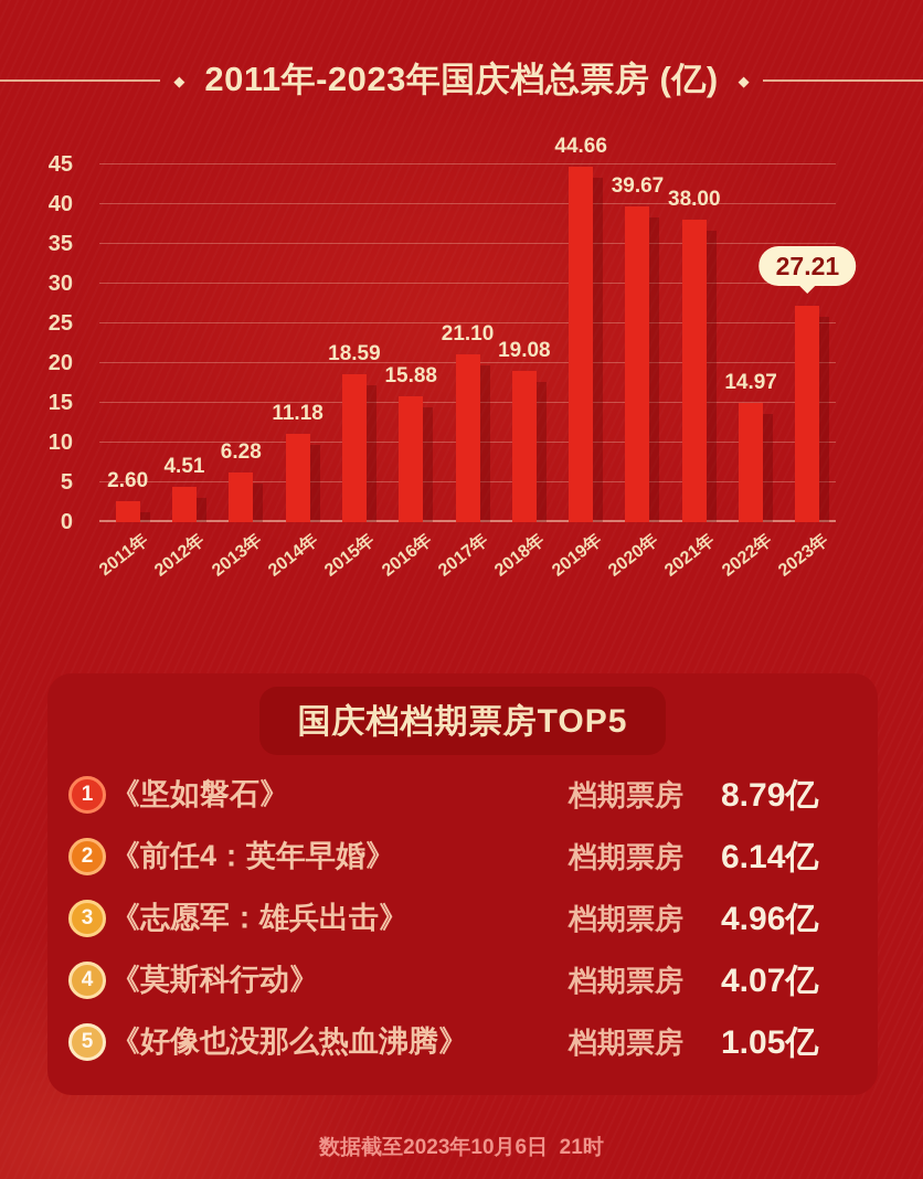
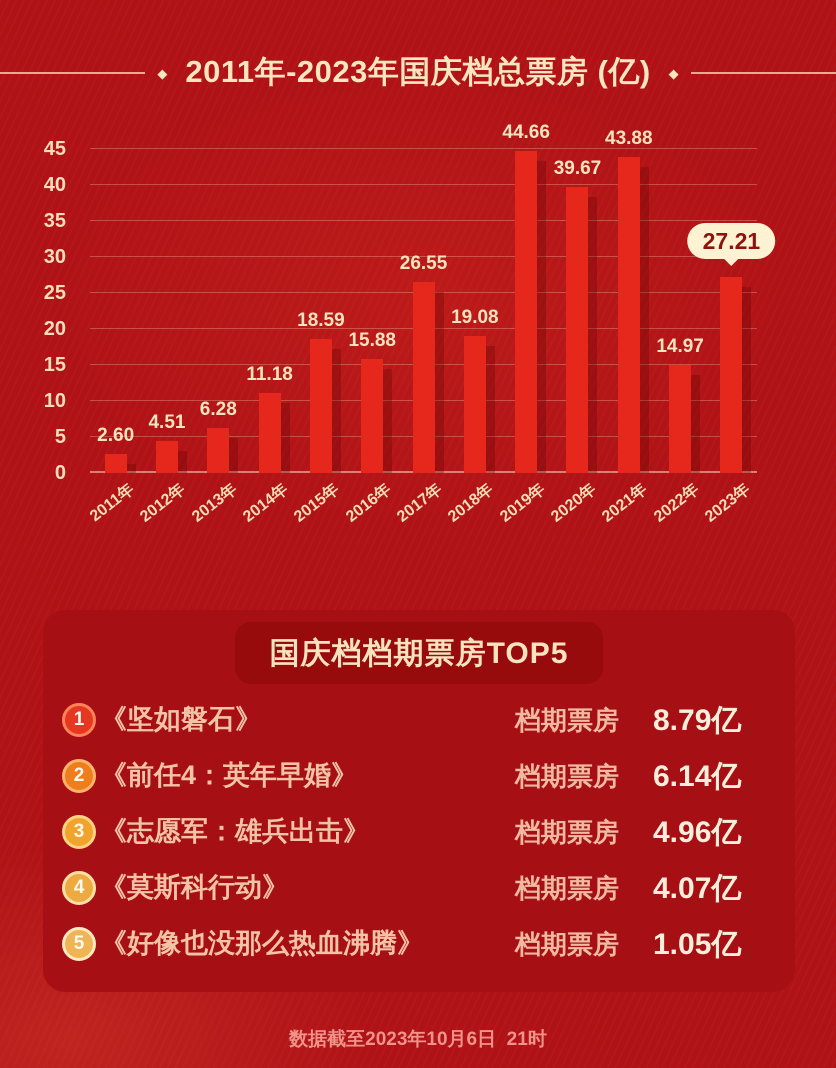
2017年: 21.10 -> 26.55
2021年: 38.00 -> 43.88
